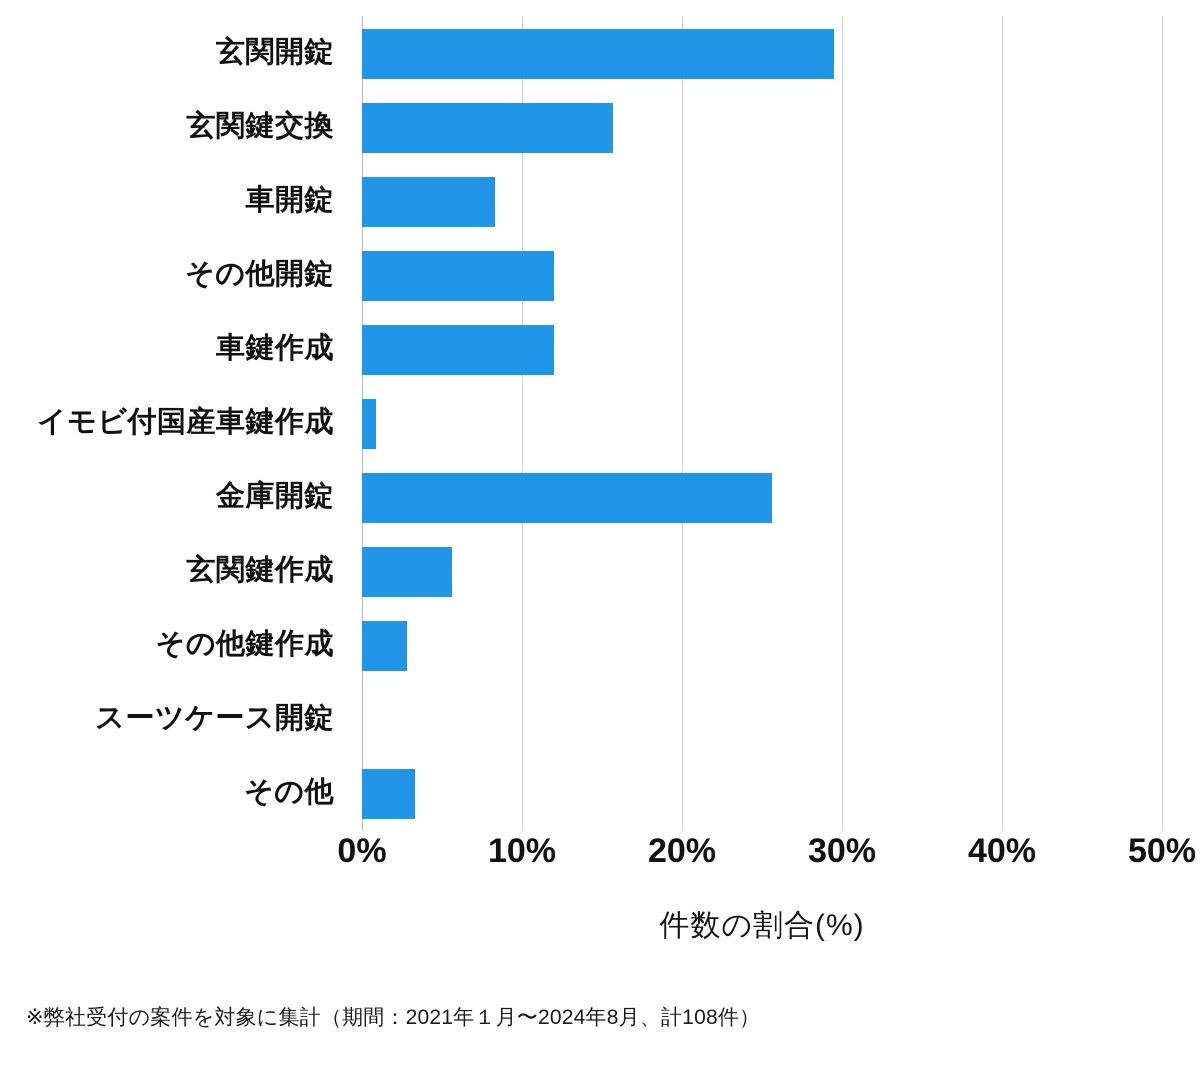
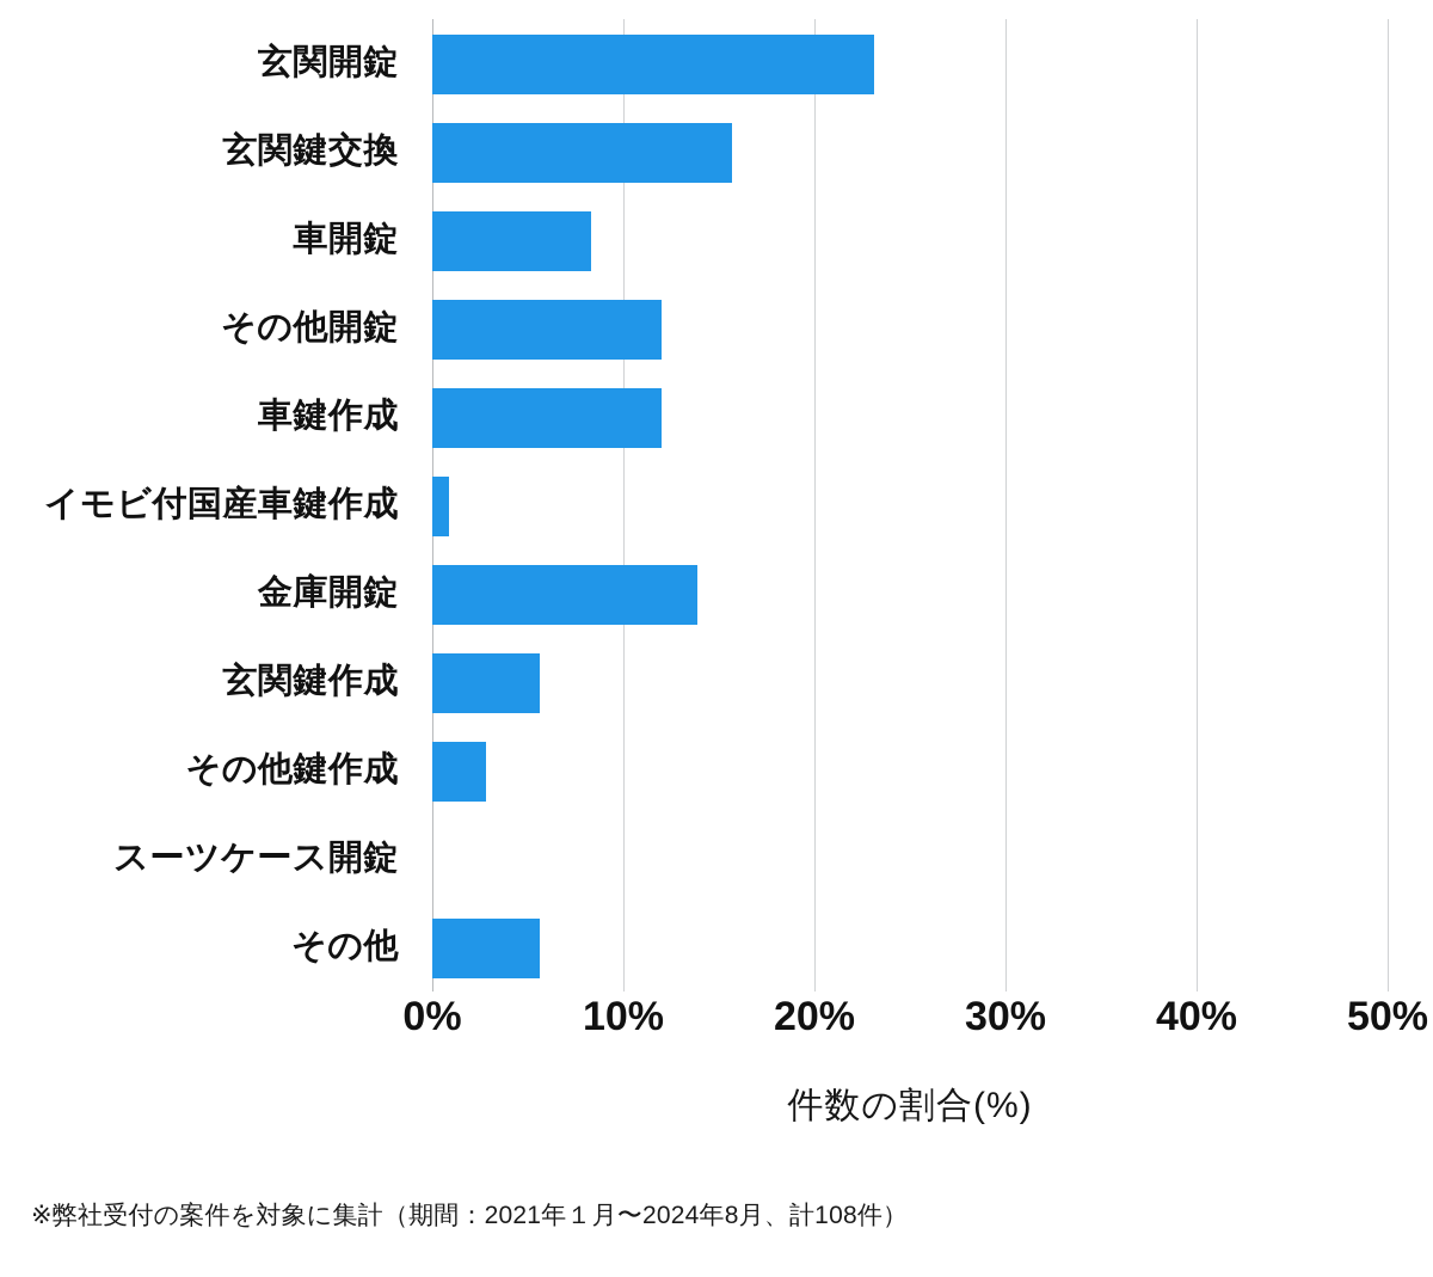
玄関開錠: 29.5% -> 23.1%
金庫開錠: 25.6% -> 13.9%
その他: 3.3% -> 5.6%
